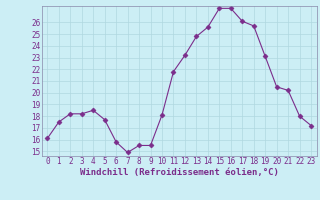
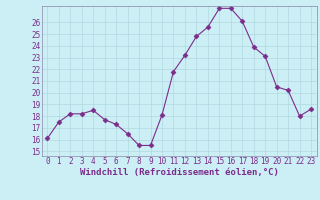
6: 15.8 -> 17.3
7: 14.9 -> 16.5
18: 25.7 -> 23.9
23: 17.2 -> 18.6
